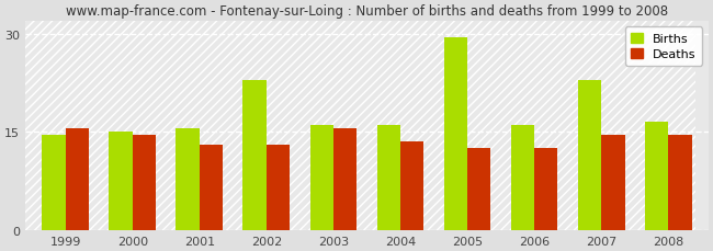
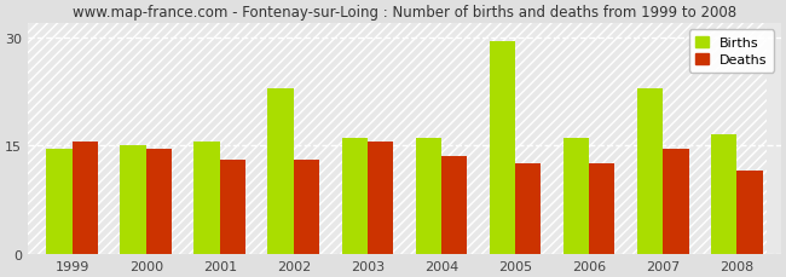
Deaths/2008: 14.5 -> 11.6
